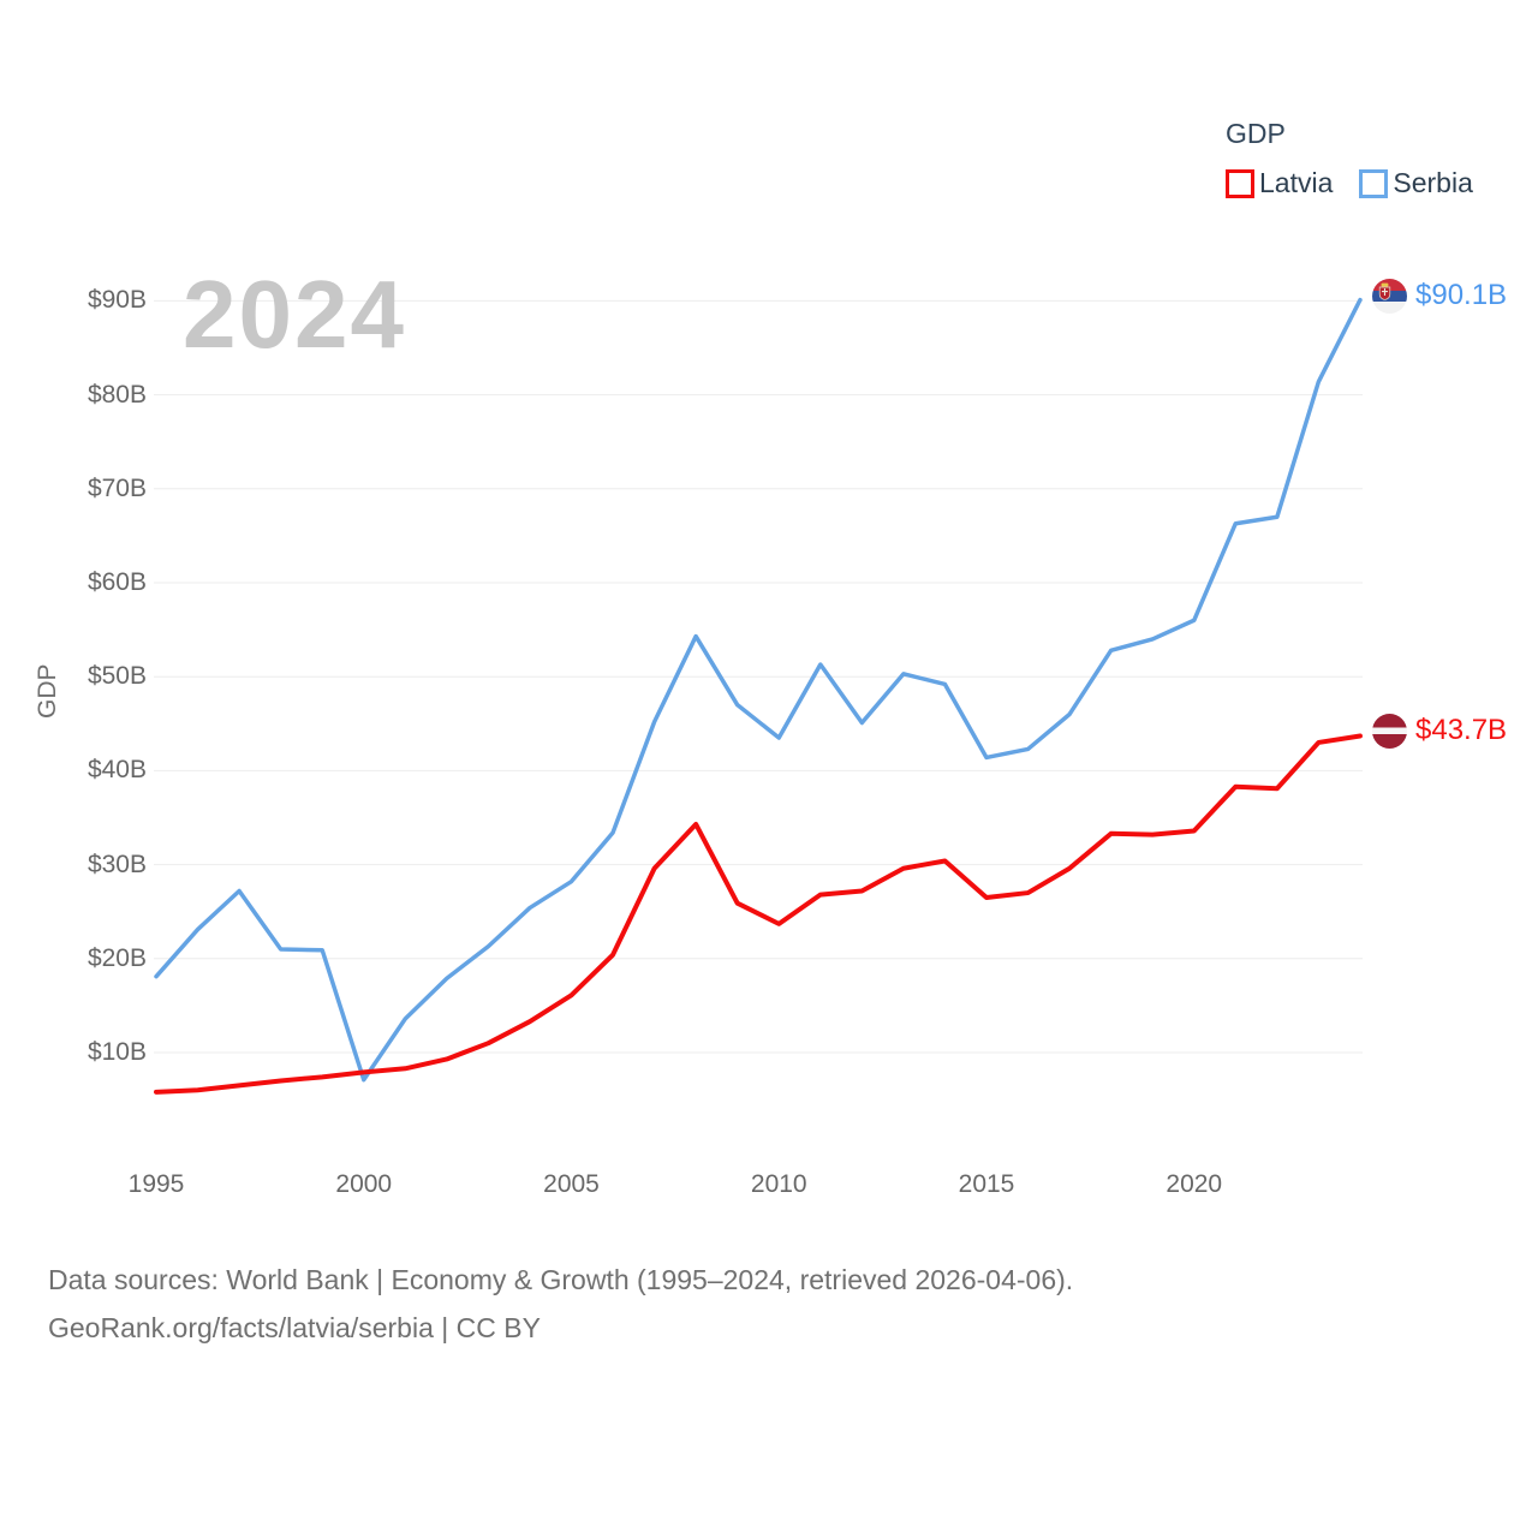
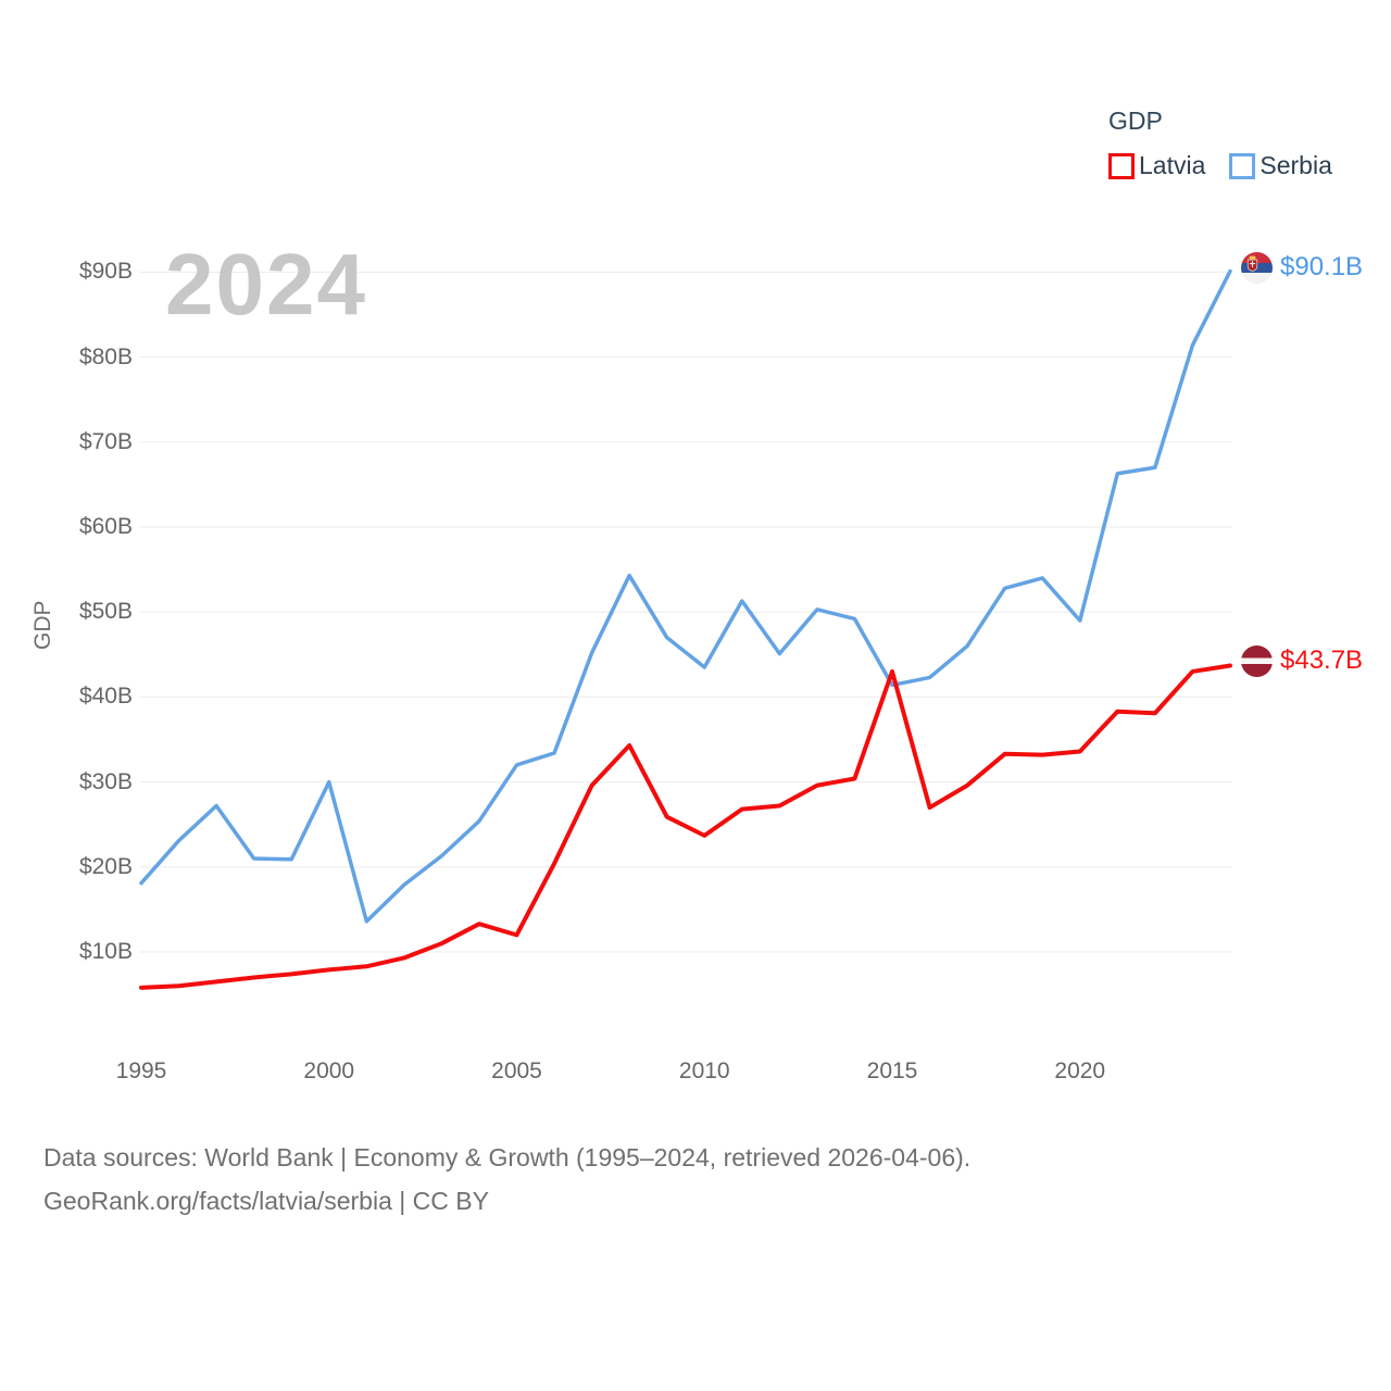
Serbia/2000: $7B -> $30B
Latvia/2005: $16B -> $12B
Serbia/2005: $28B -> $32B
Latvia/2015: $26B -> $43B
Serbia/2020: $56B -> $49B
